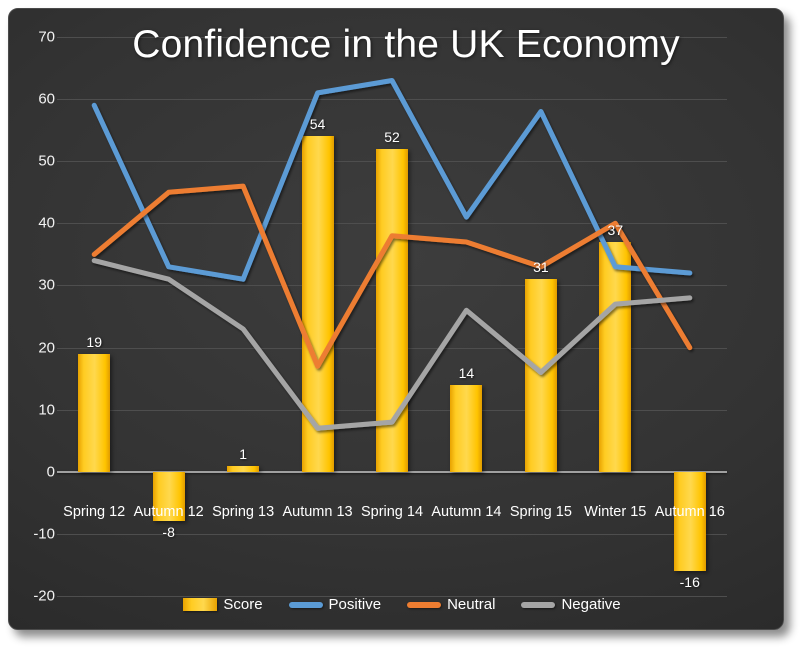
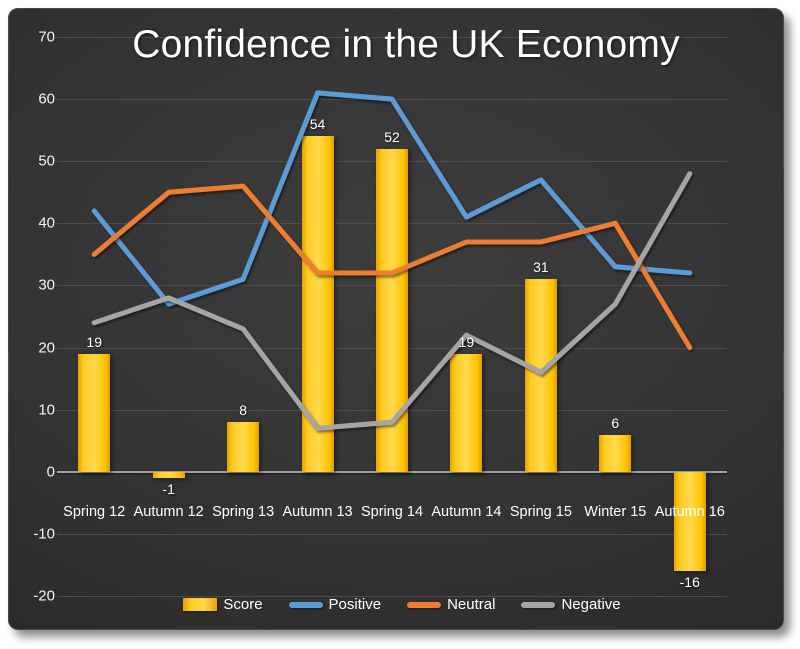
Positive/Spring 12: 59 -> 42
Negative/Spring 12: 34 -> 24
Score/Autumn 12: -8 -> -1
Positive/Autumn 12: 33 -> 27
Negative/Autumn 12: 31 -> 28
Score/Spring 13: 1 -> 8
Neutral/Autumn 13: 17 -> 32
Positive/Spring 14: 63 -> 60
Neutral/Spring 14: 38 -> 32
Score/Autumn 14: 14 -> 19
Negative/Autumn 14: 26 -> 22
Positive/Spring 15: 58 -> 47
Neutral/Spring 15: 33 -> 37
Score/Winter 15: 37 -> 6
Negative/Autumn 16: 28 -> 48
